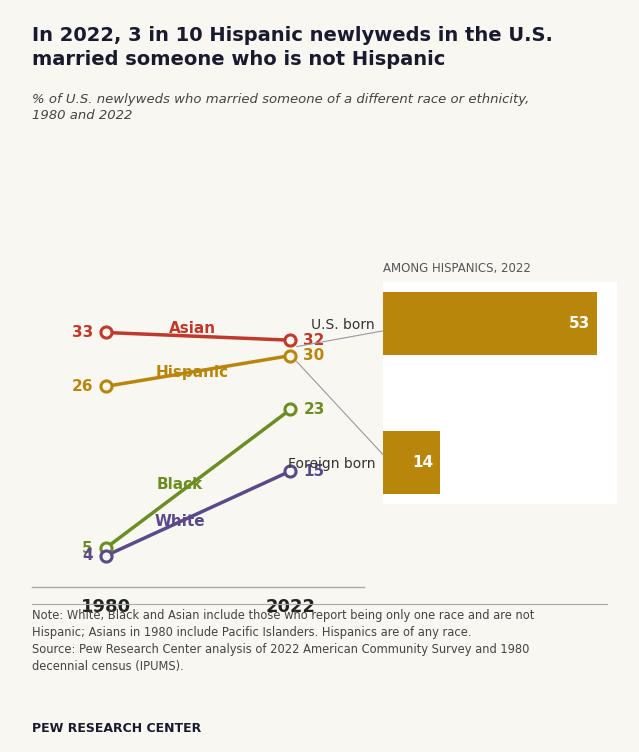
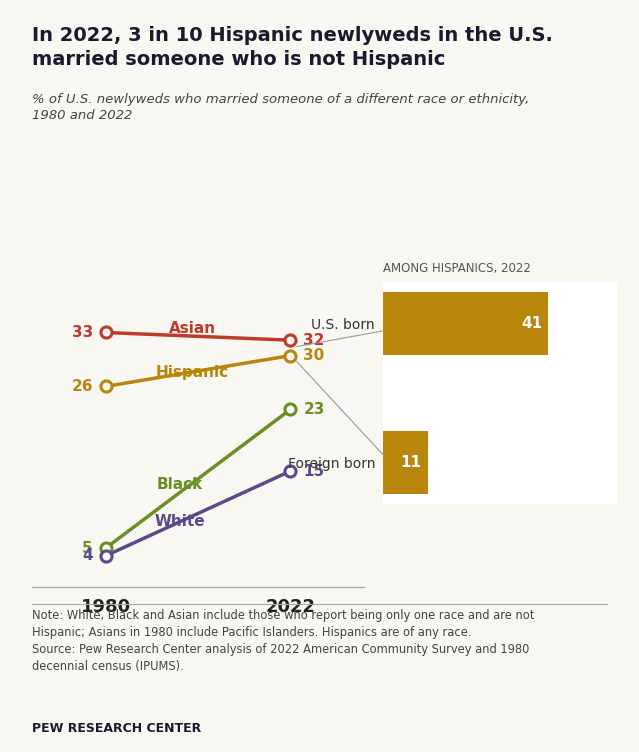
U.S. born: 53 -> 41
Foreign born: 14 -> 11
